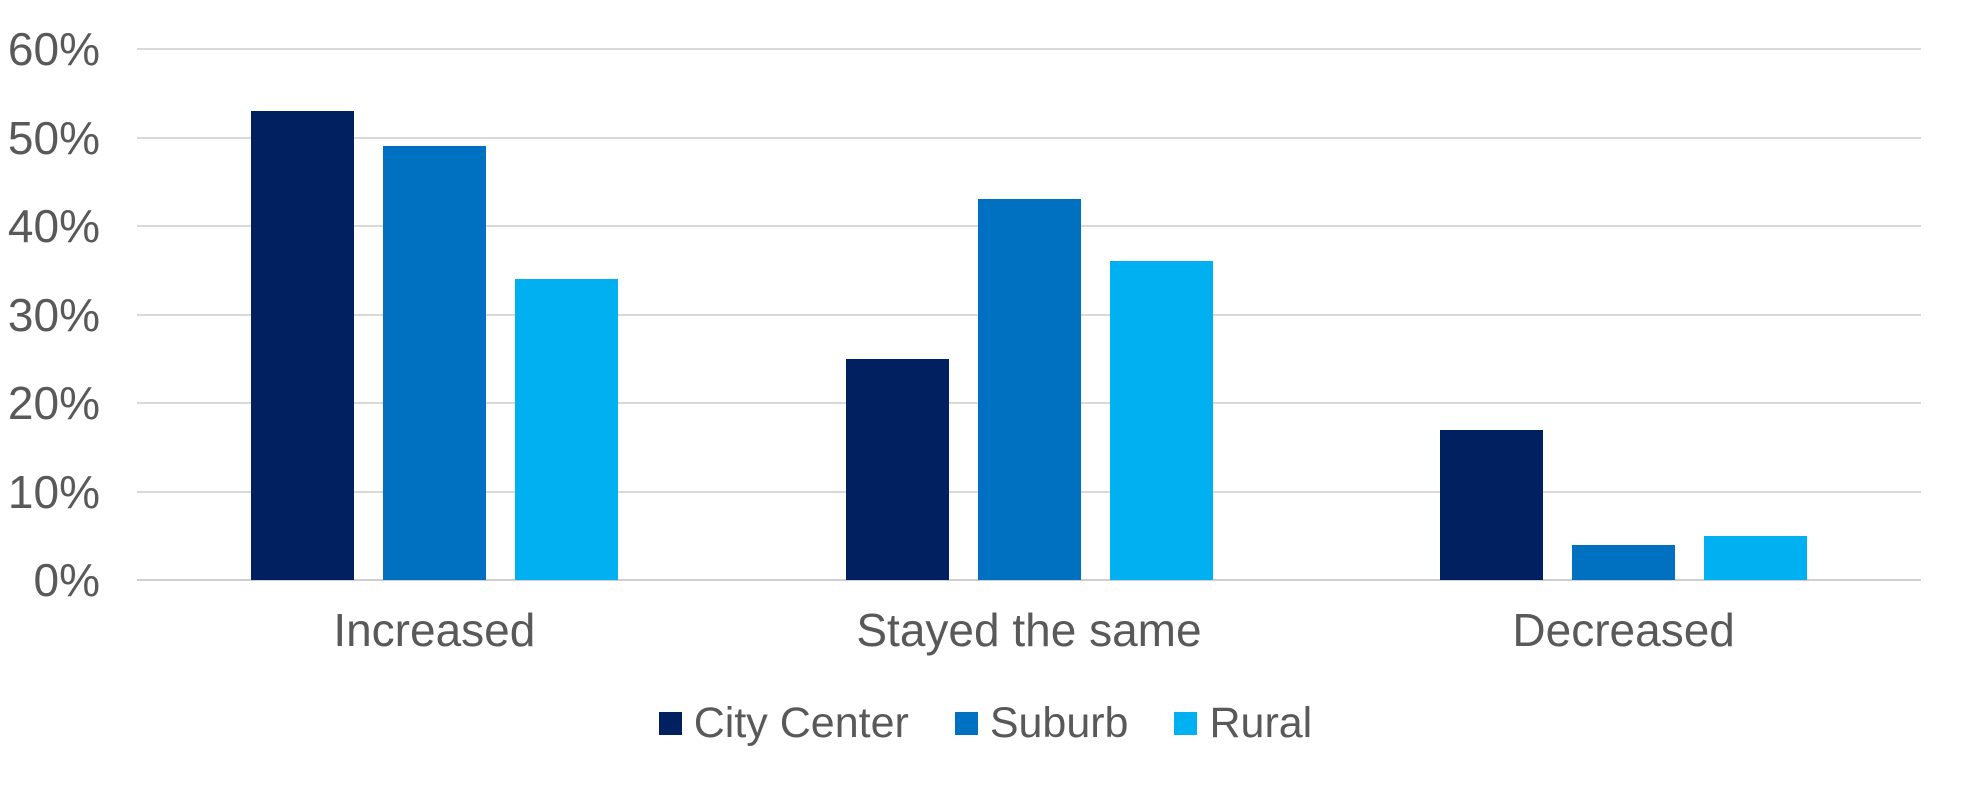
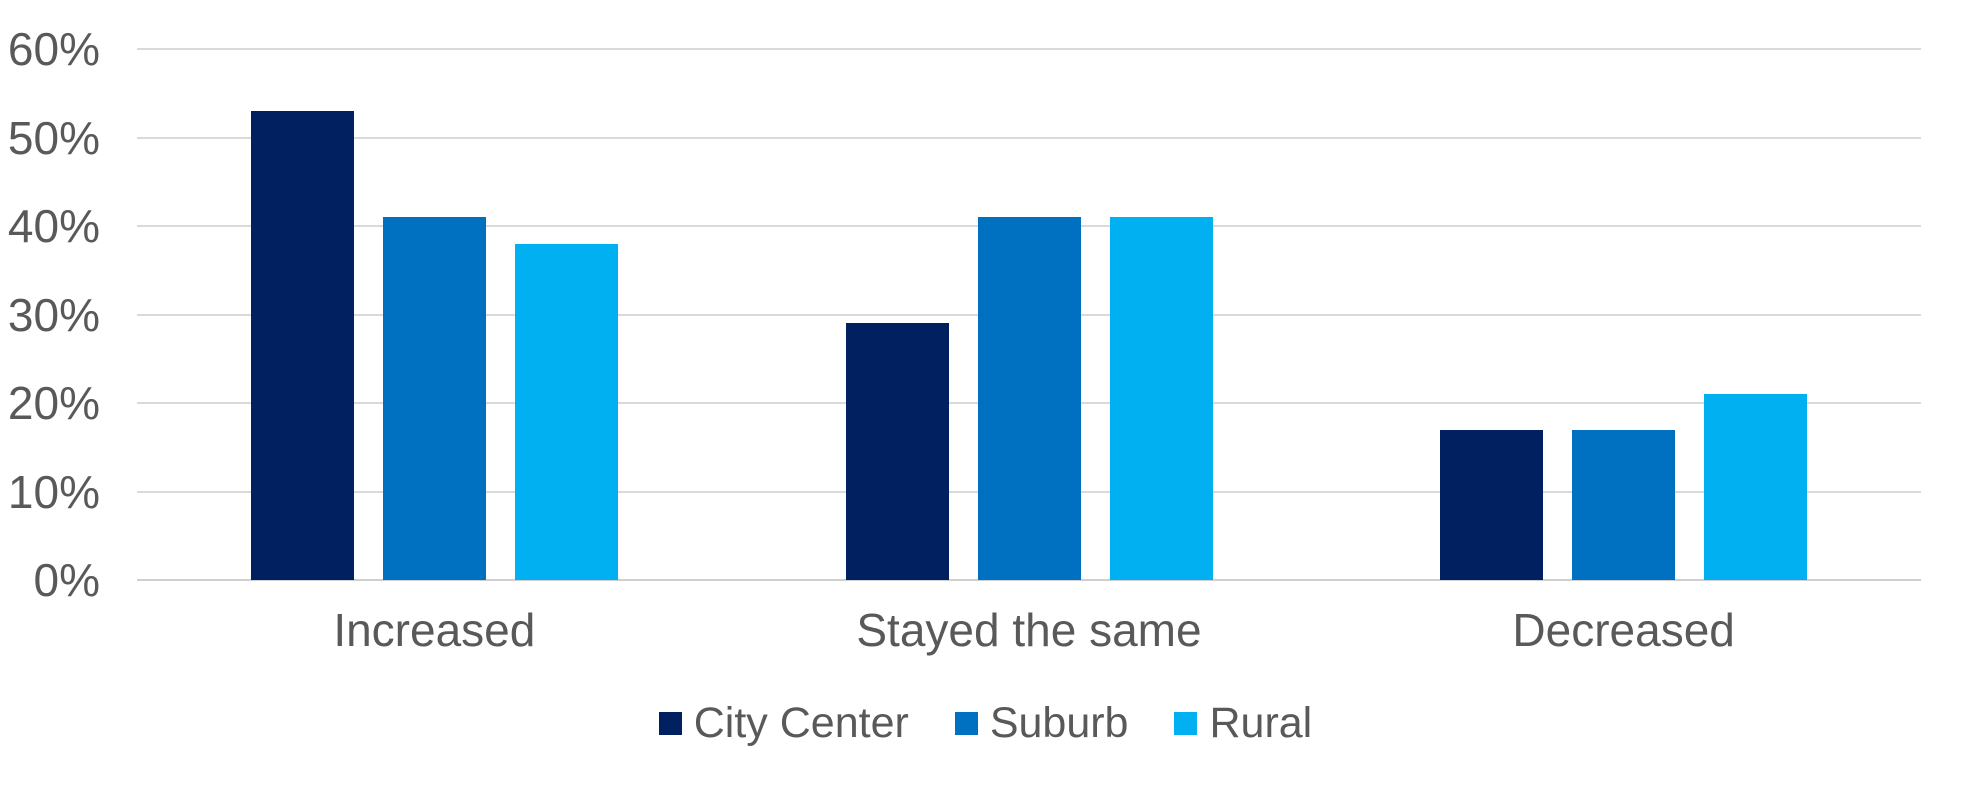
Suburb/Increased: 49% -> 41%
Rural/Increased: 34% -> 38%
City Center/Stayed the same: 25% -> 29%
Suburb/Stayed the same: 43% -> 41%
Rural/Stayed the same: 36% -> 41%
Suburb/Decreased: 4% -> 17%
Rural/Decreased: 5% -> 21%
